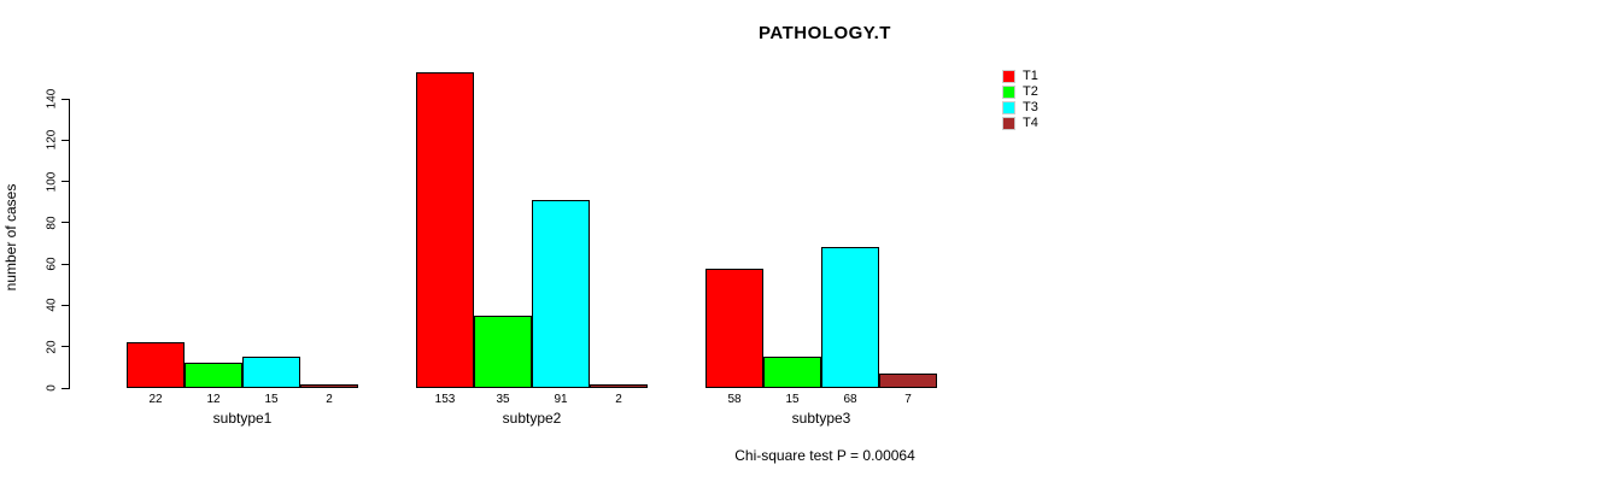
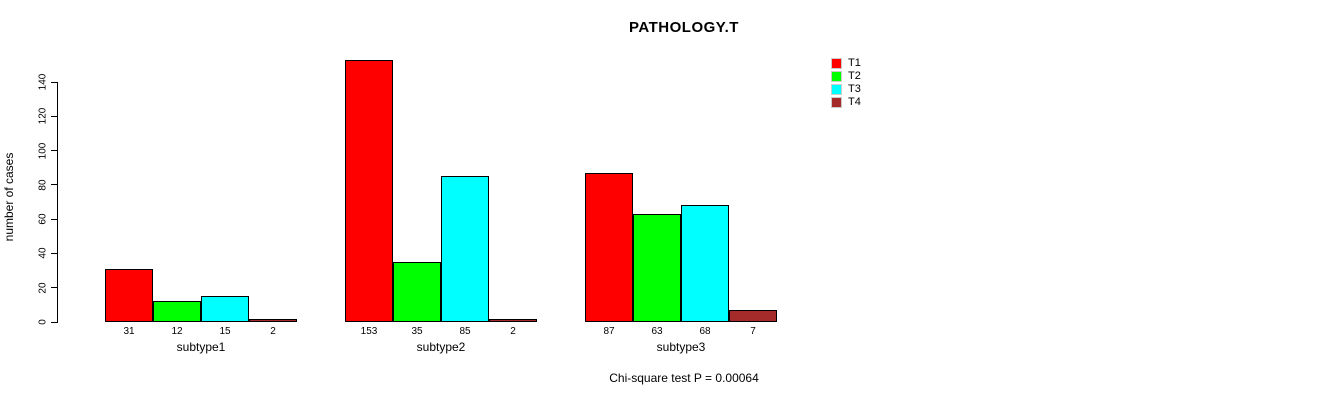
T1/subtype1: 22 -> 31
T3/subtype2: 91 -> 85
T1/subtype3: 58 -> 87
T2/subtype3: 15 -> 63
